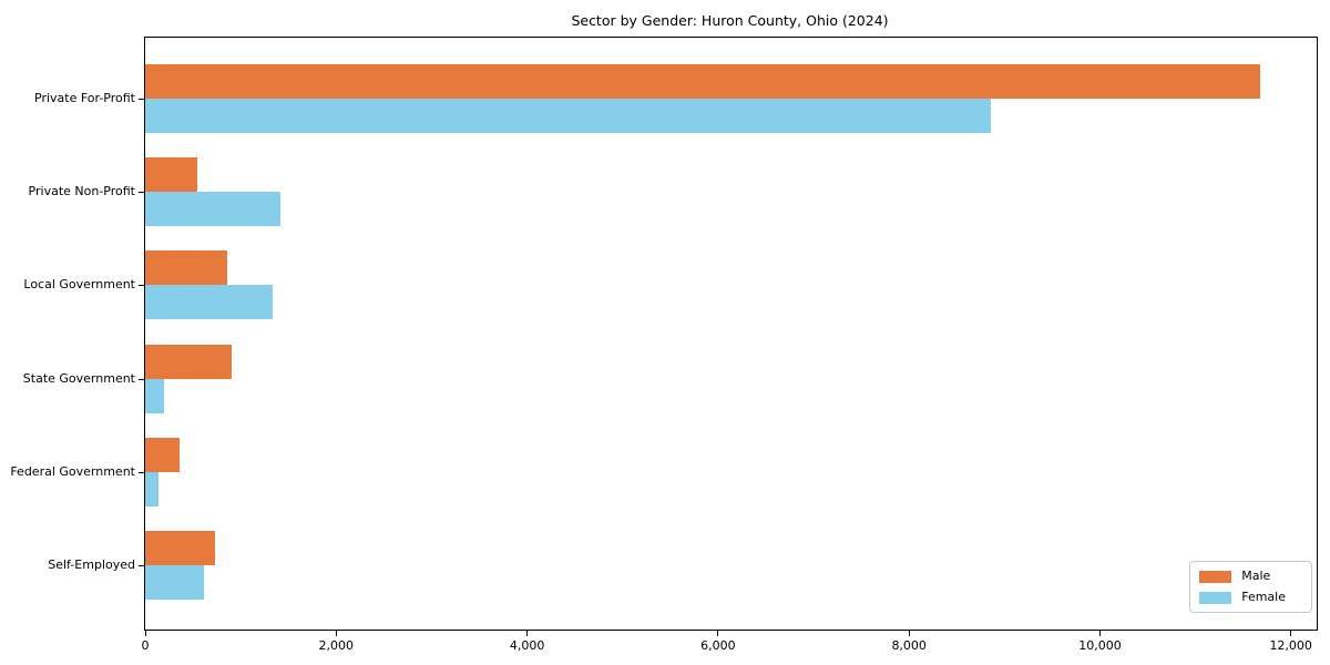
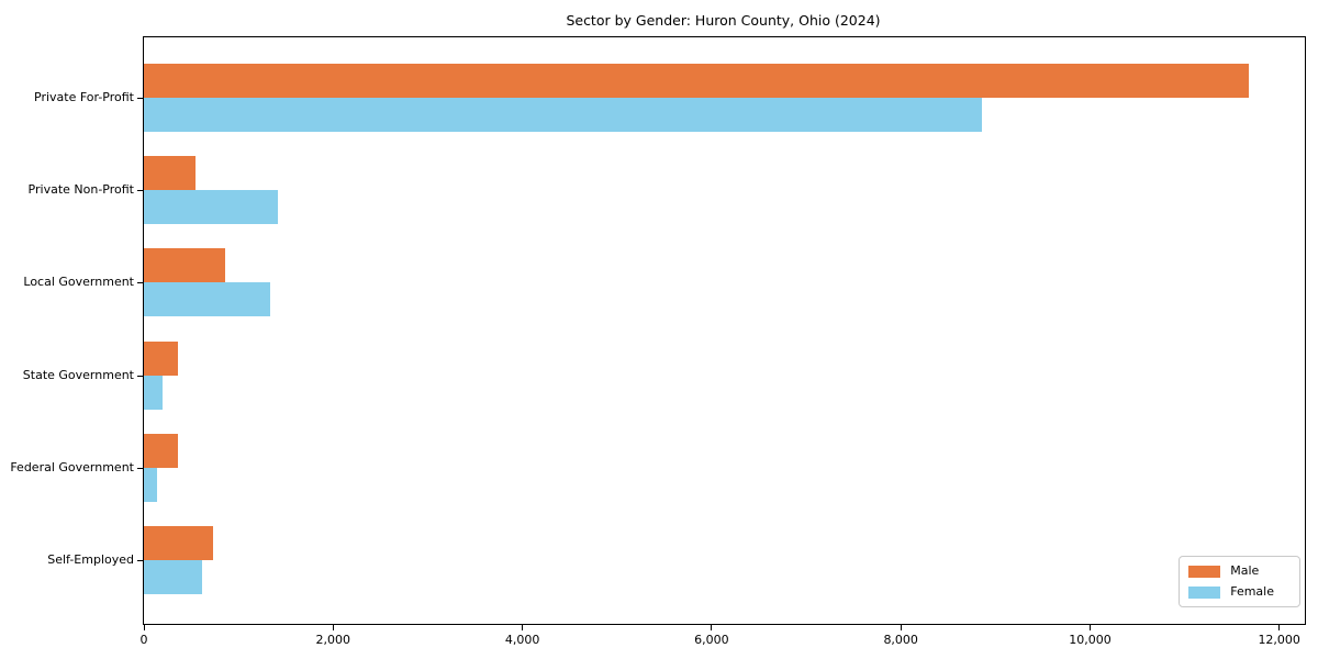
Male/State Government: 900 -> 400
